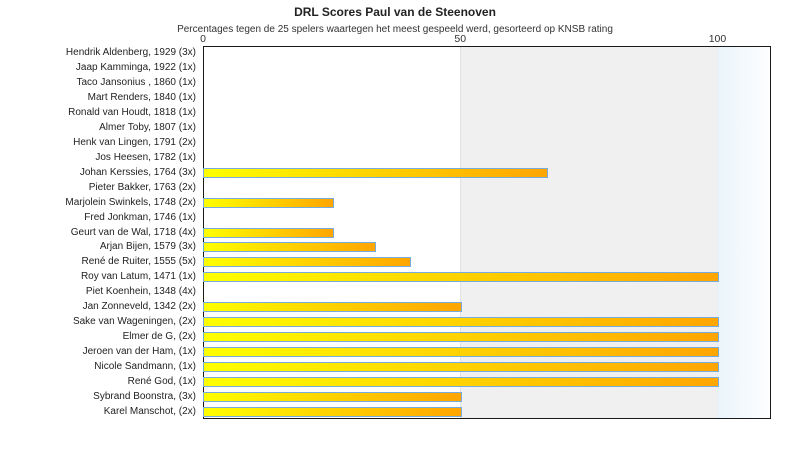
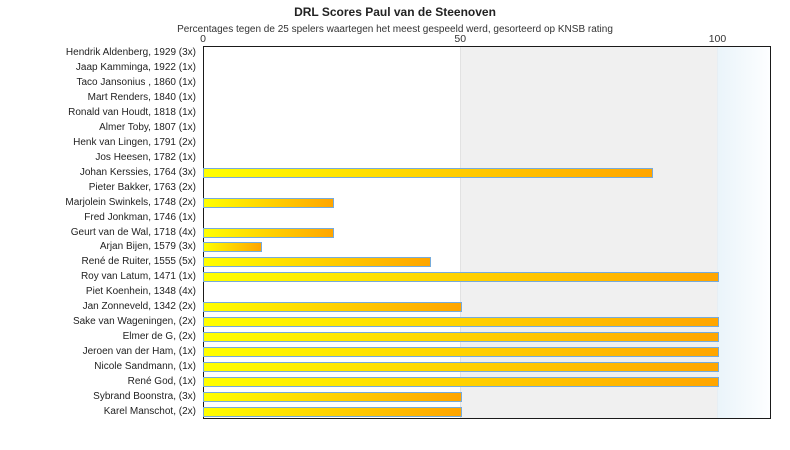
Johan Kerssies, 1764 (3x): 67 -> 87
Arjan Bijen, 1579 (3x): 33 -> 11
René de Ruiter, 1555 (5x): 40 -> 44
